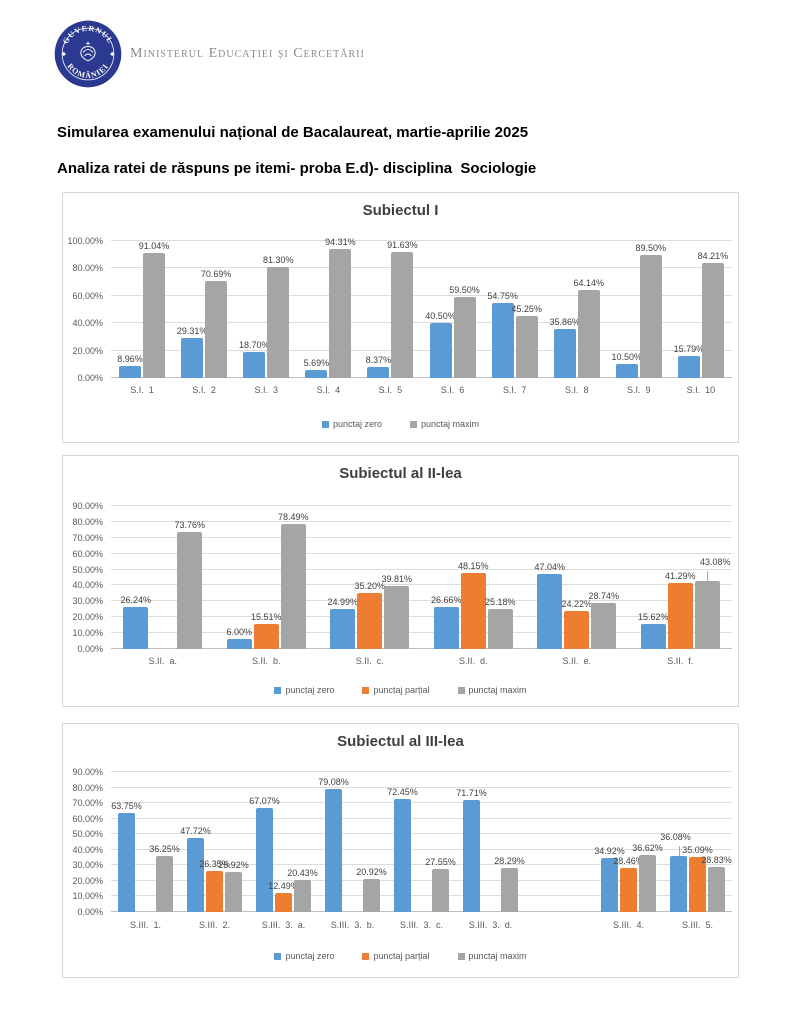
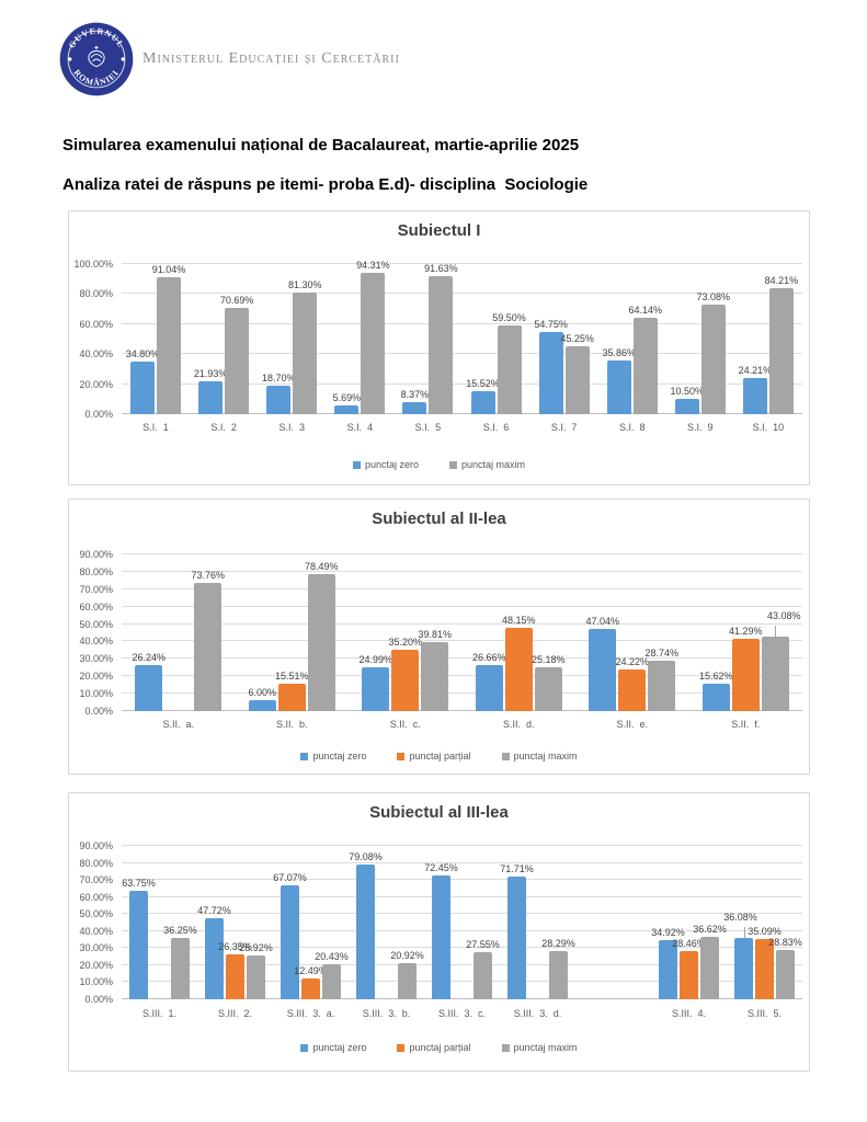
Subiectul I/punctaj zero/S.I. 1: 8.96% -> 34.80%
Subiectul I/punctaj zero/S.I. 2: 29.31% -> 21.93%
Subiectul I/punctaj zero/S.I. 6: 40.50% -> 15.52%
Subiectul I/punctaj maxim/S.I. 9: 89.50% -> 73.08%
Subiectul I/punctaj zero/S.I. 10: 15.79% -> 24.21%
